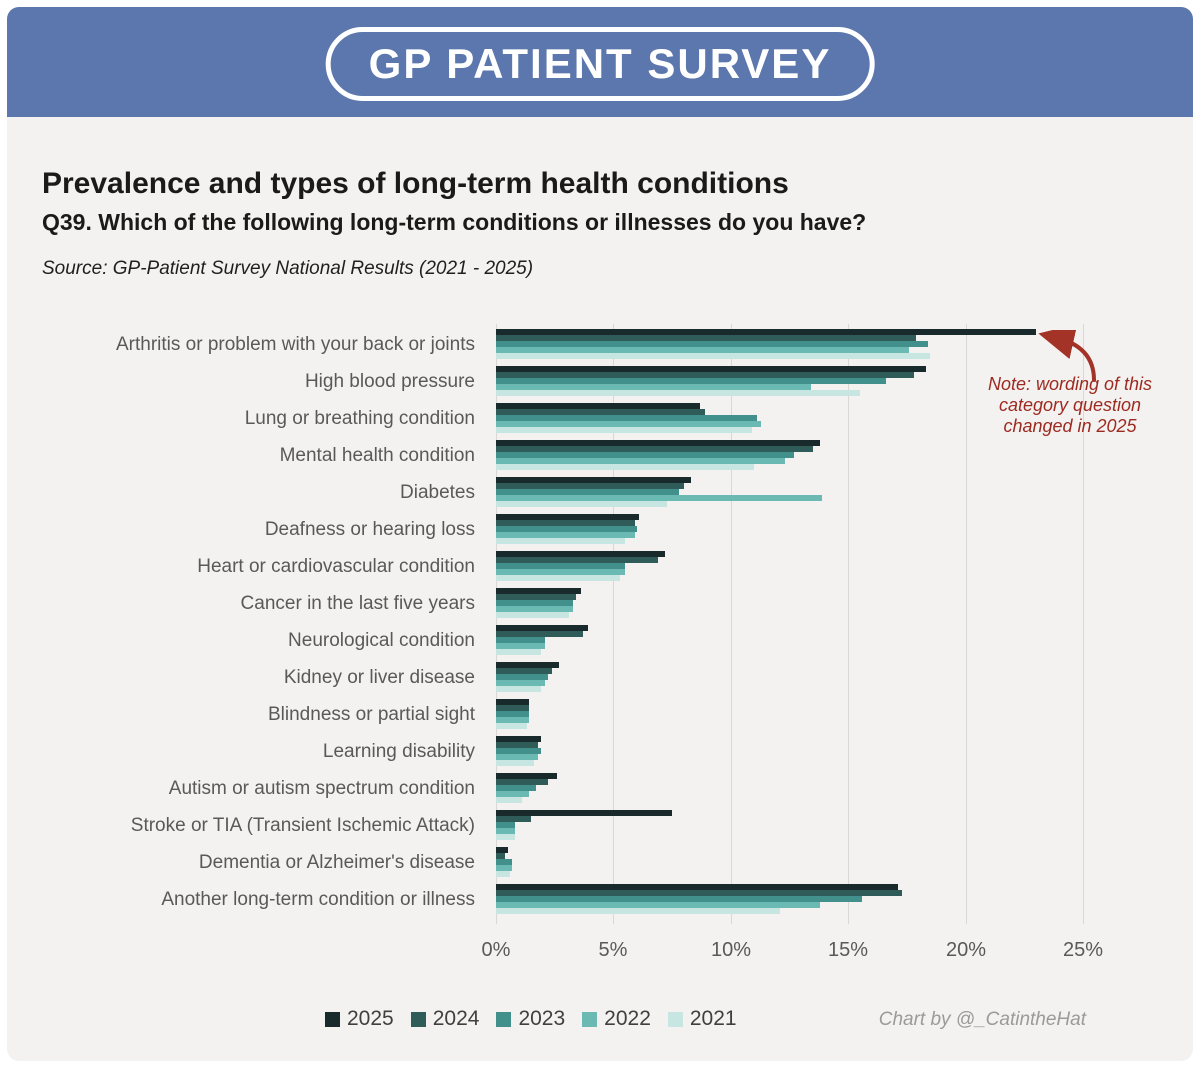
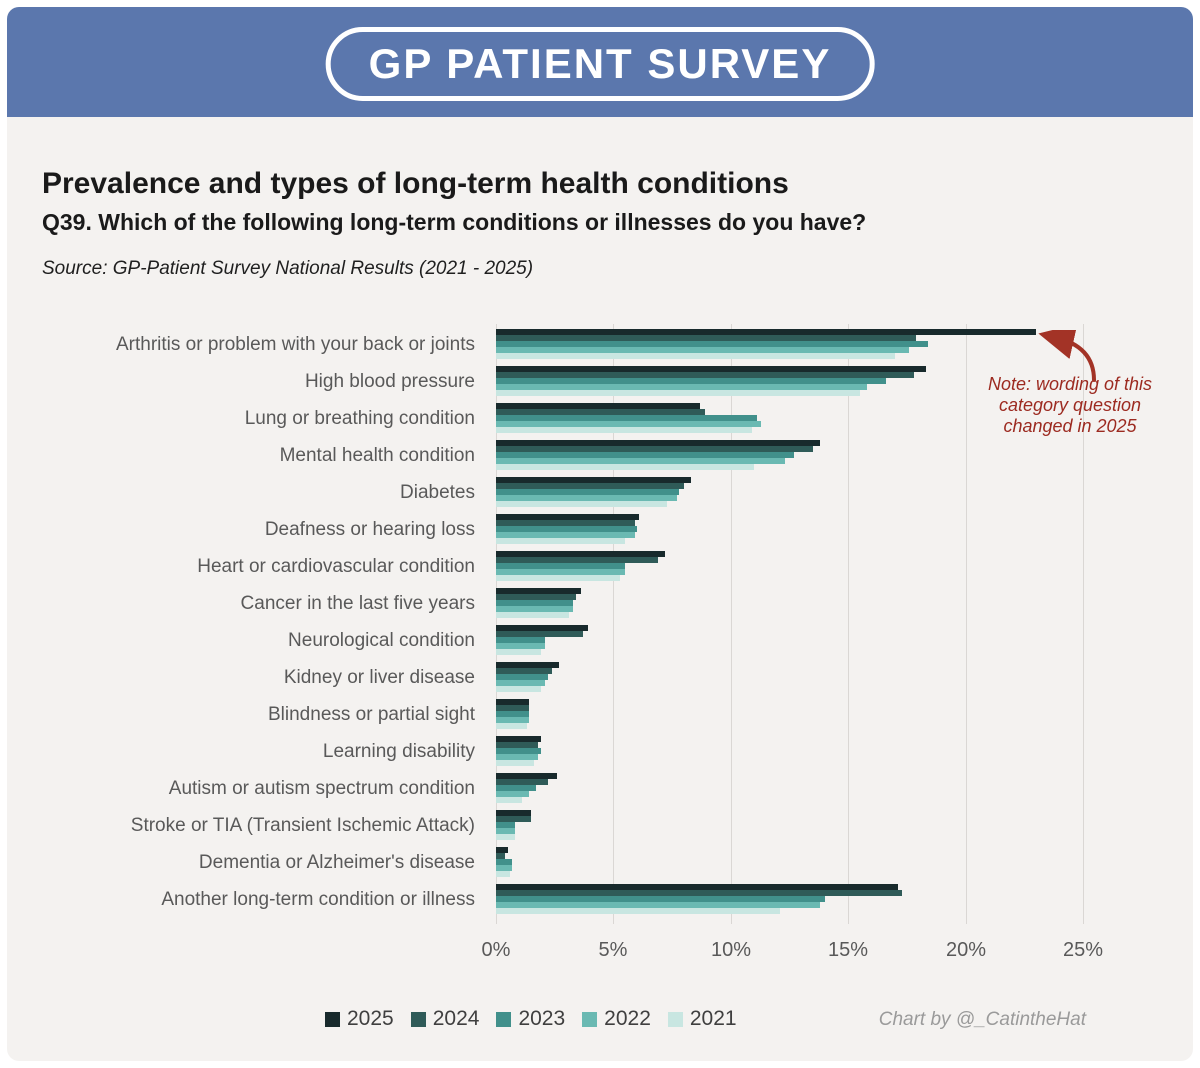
2021/Arthritis or problem with your back or joints: 18.5% -> 17.0%
2022/High blood pressure: 13.4% -> 15.8%
2022/Diabetes: 13.9% -> 7.7%
2025/Stroke or TIA (Transient Ischemic Attack): 7.5% -> 1.5%
2023/Another long-term condition or illness: 15.6% -> 14.0%
